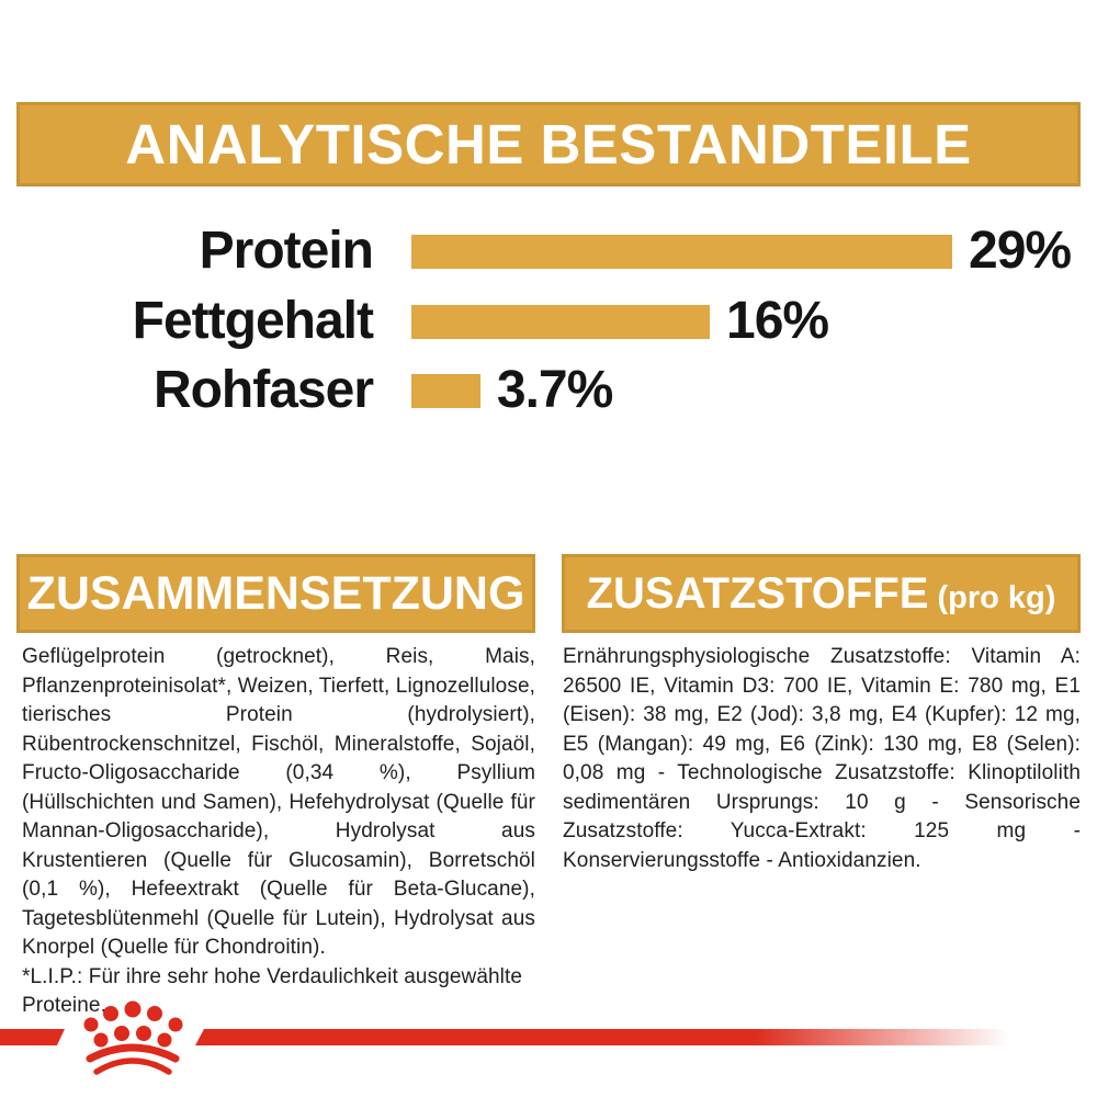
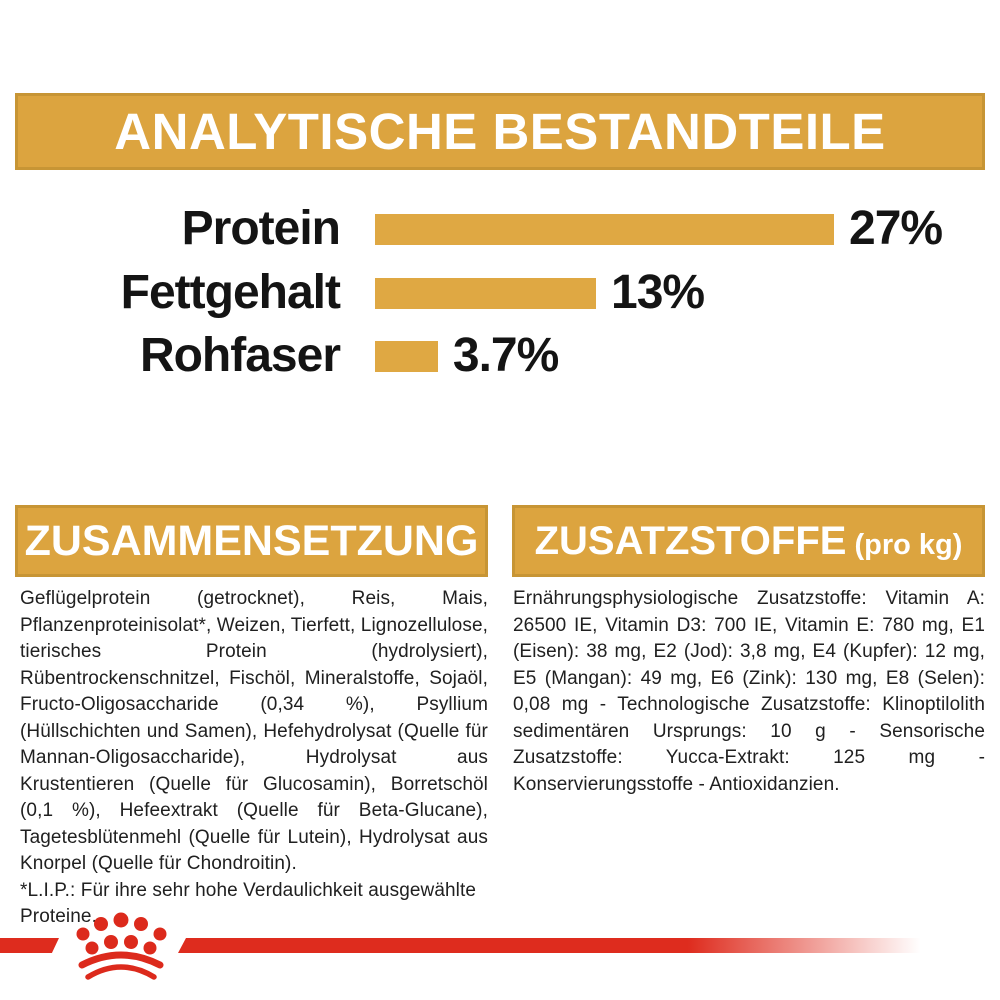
Protein: 29% -> 27%
Fettgehalt: 16% -> 13%
